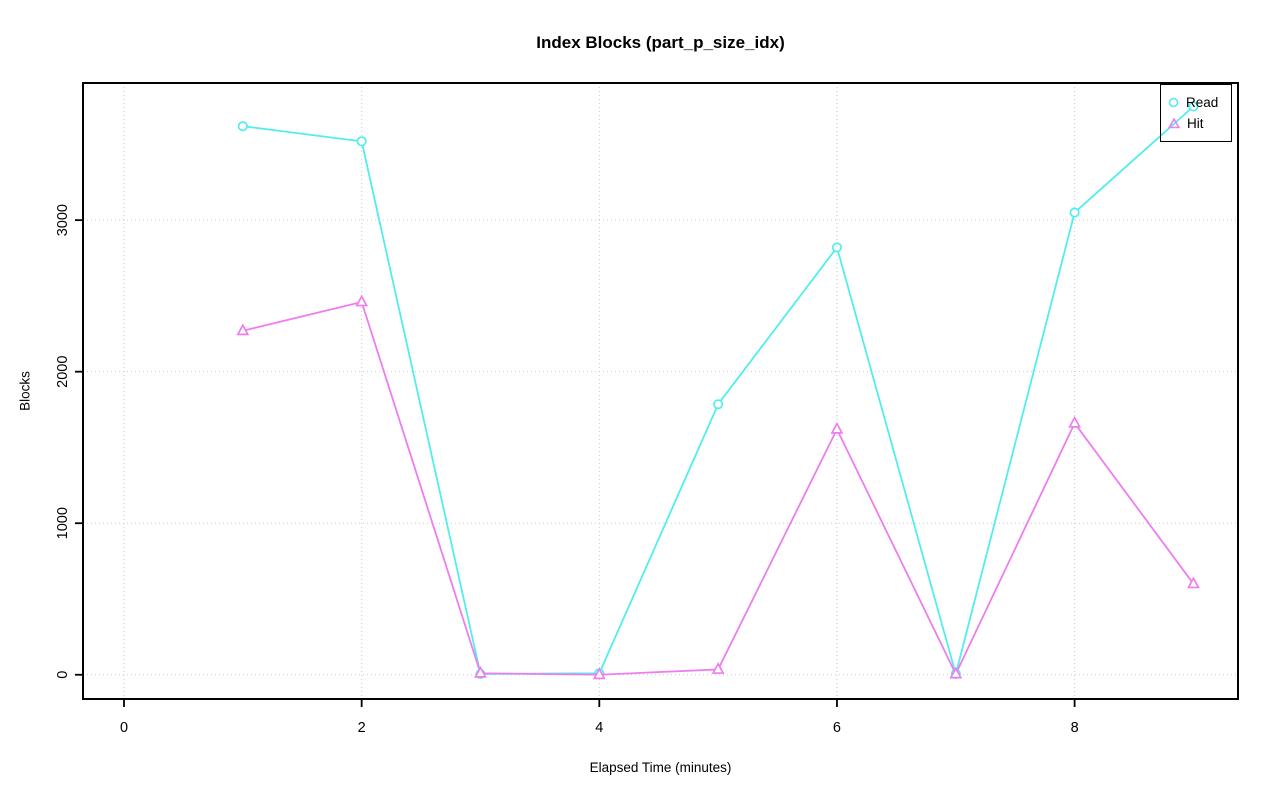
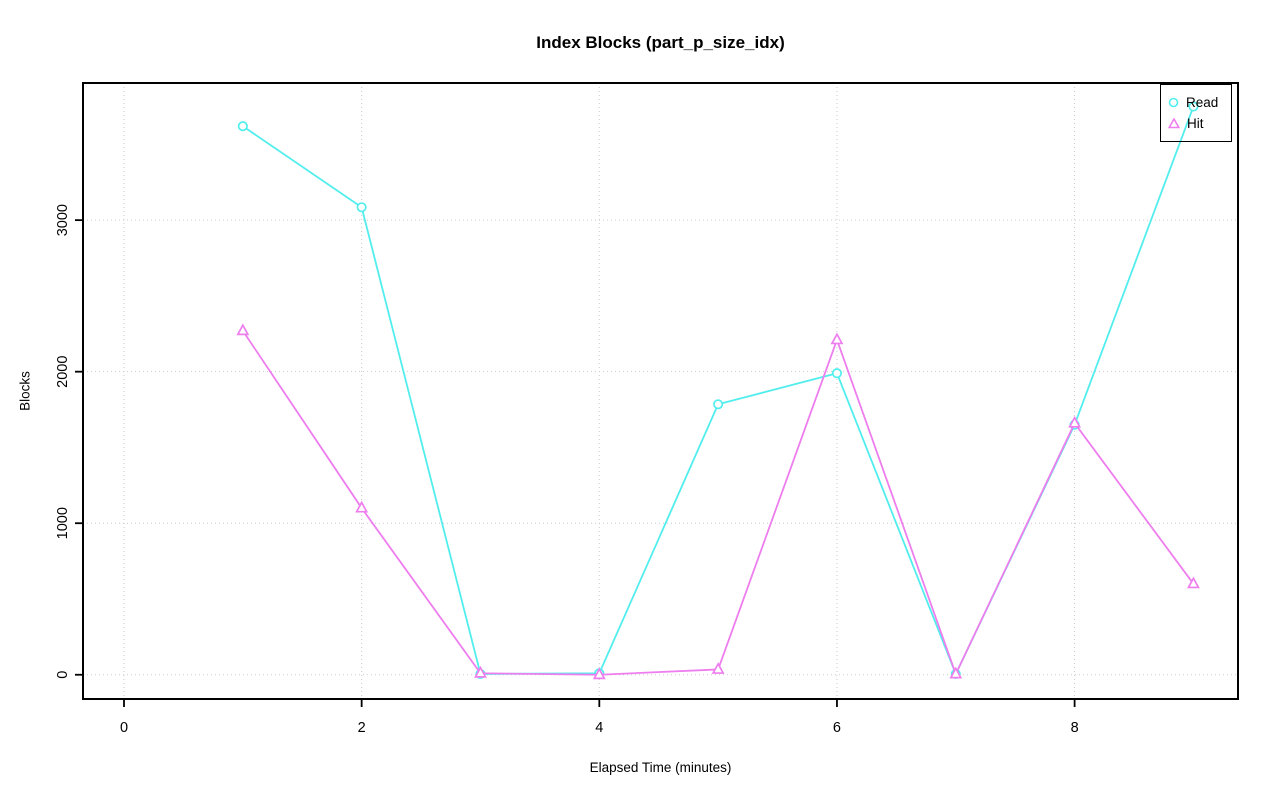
Read/2: 3520 -> 3080
Hit/2: 2460 -> 1100
Read/6: 2820 -> 1990
Hit/6: 1620 -> 2210
Read/8: 3050 -> 1650
